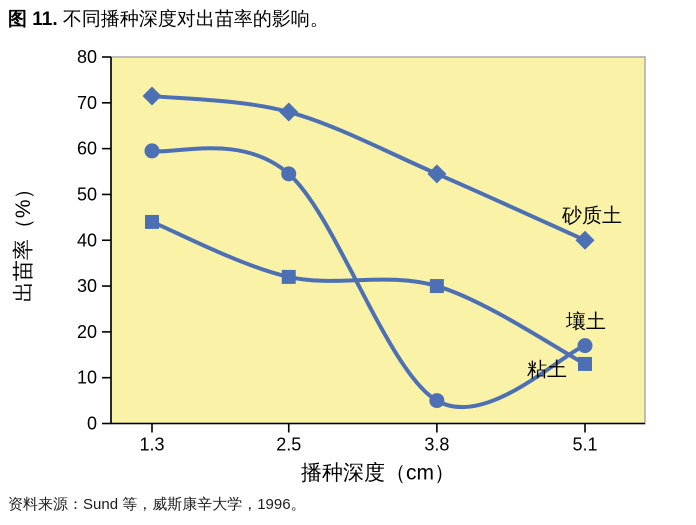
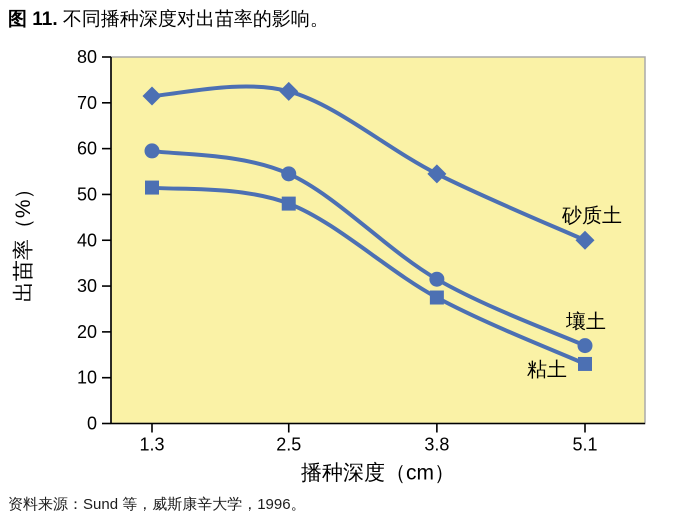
粘土/1.3: 44 -> 52
砂质土/2.5: 68 -> 72
粘土/2.5: 32 -> 48
壤土/3.8: 5 -> 32
粘土/3.8: 30 -> 28
